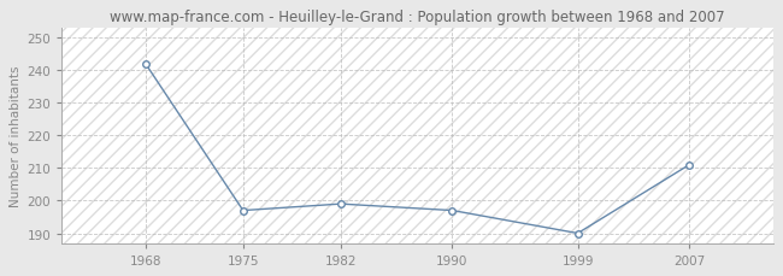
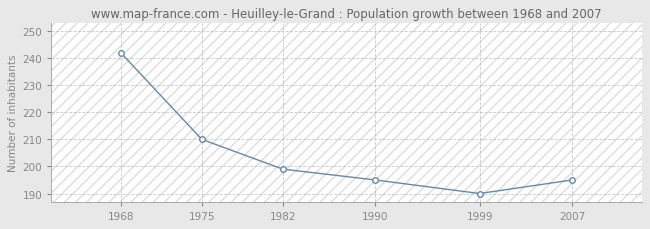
1975: 197 -> 210
1990: 197 -> 195
2007: 211 -> 195
